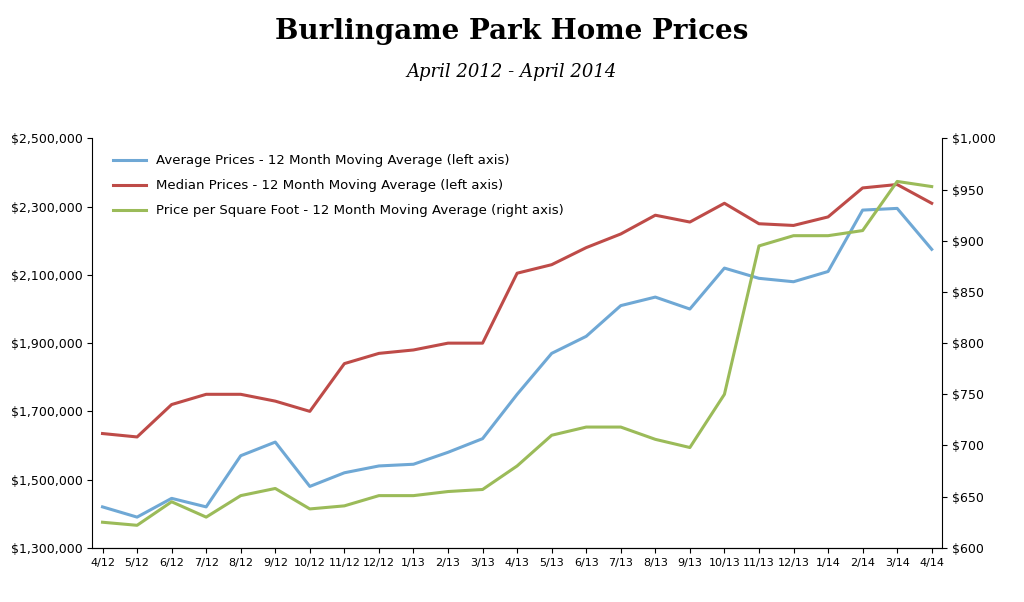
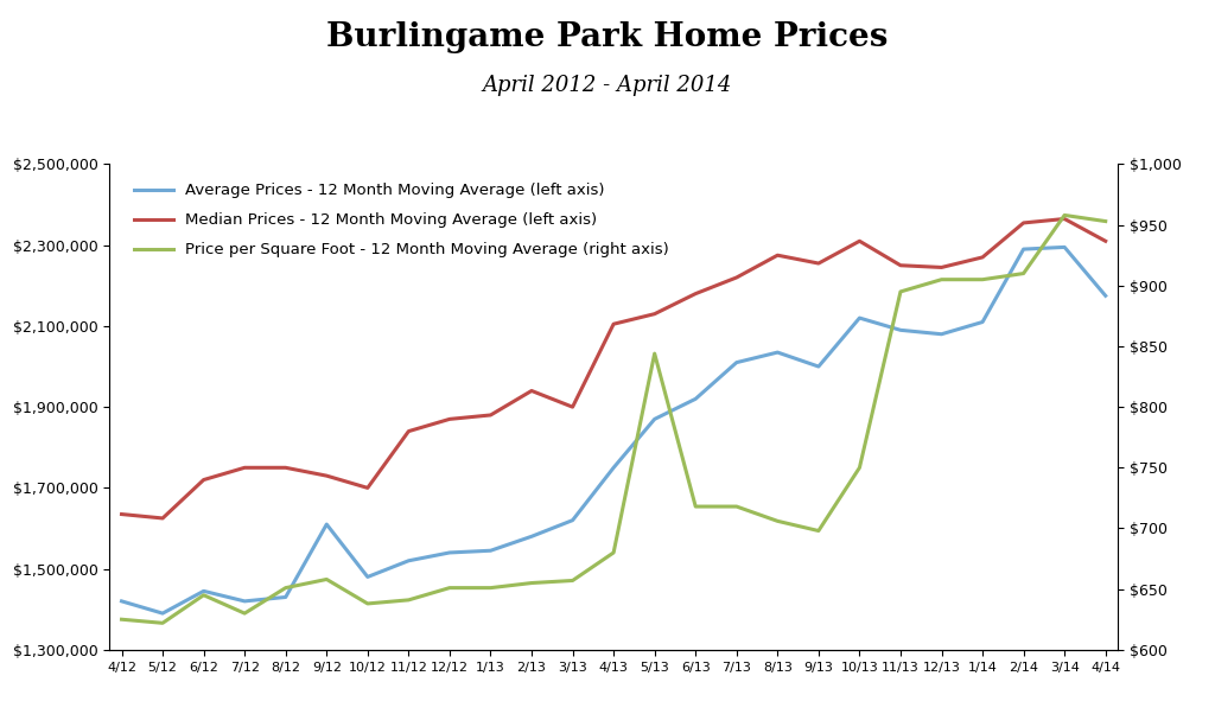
Average Prices - 12 Month Moving Average (left axis)/8/12: $1,570,000 -> $1,430,000
Median Prices - 12 Month Moving Average (left axis)/2/13: $1,900,000 -> $1,940,000
Price per Square Foot - 12 Month Moving Average (right axis)/5/13: $710 -> $844
